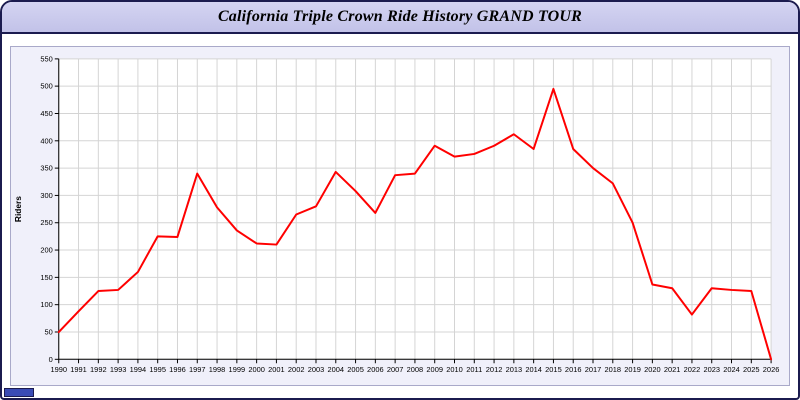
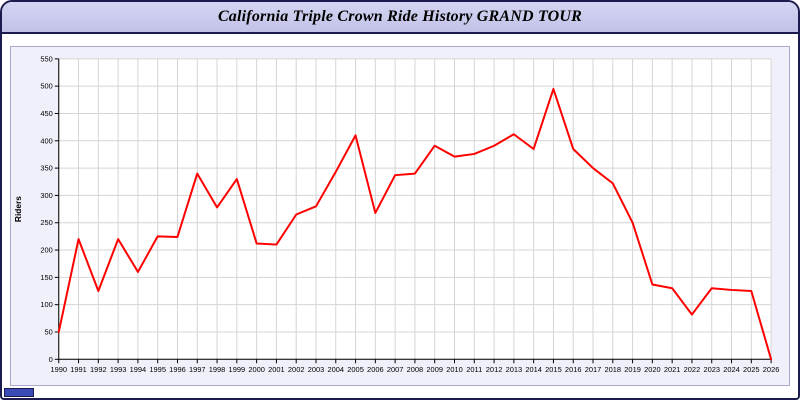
1991: 90 -> 220
1993: 130 -> 220
1999: 240 -> 330
2005: 310 -> 410
